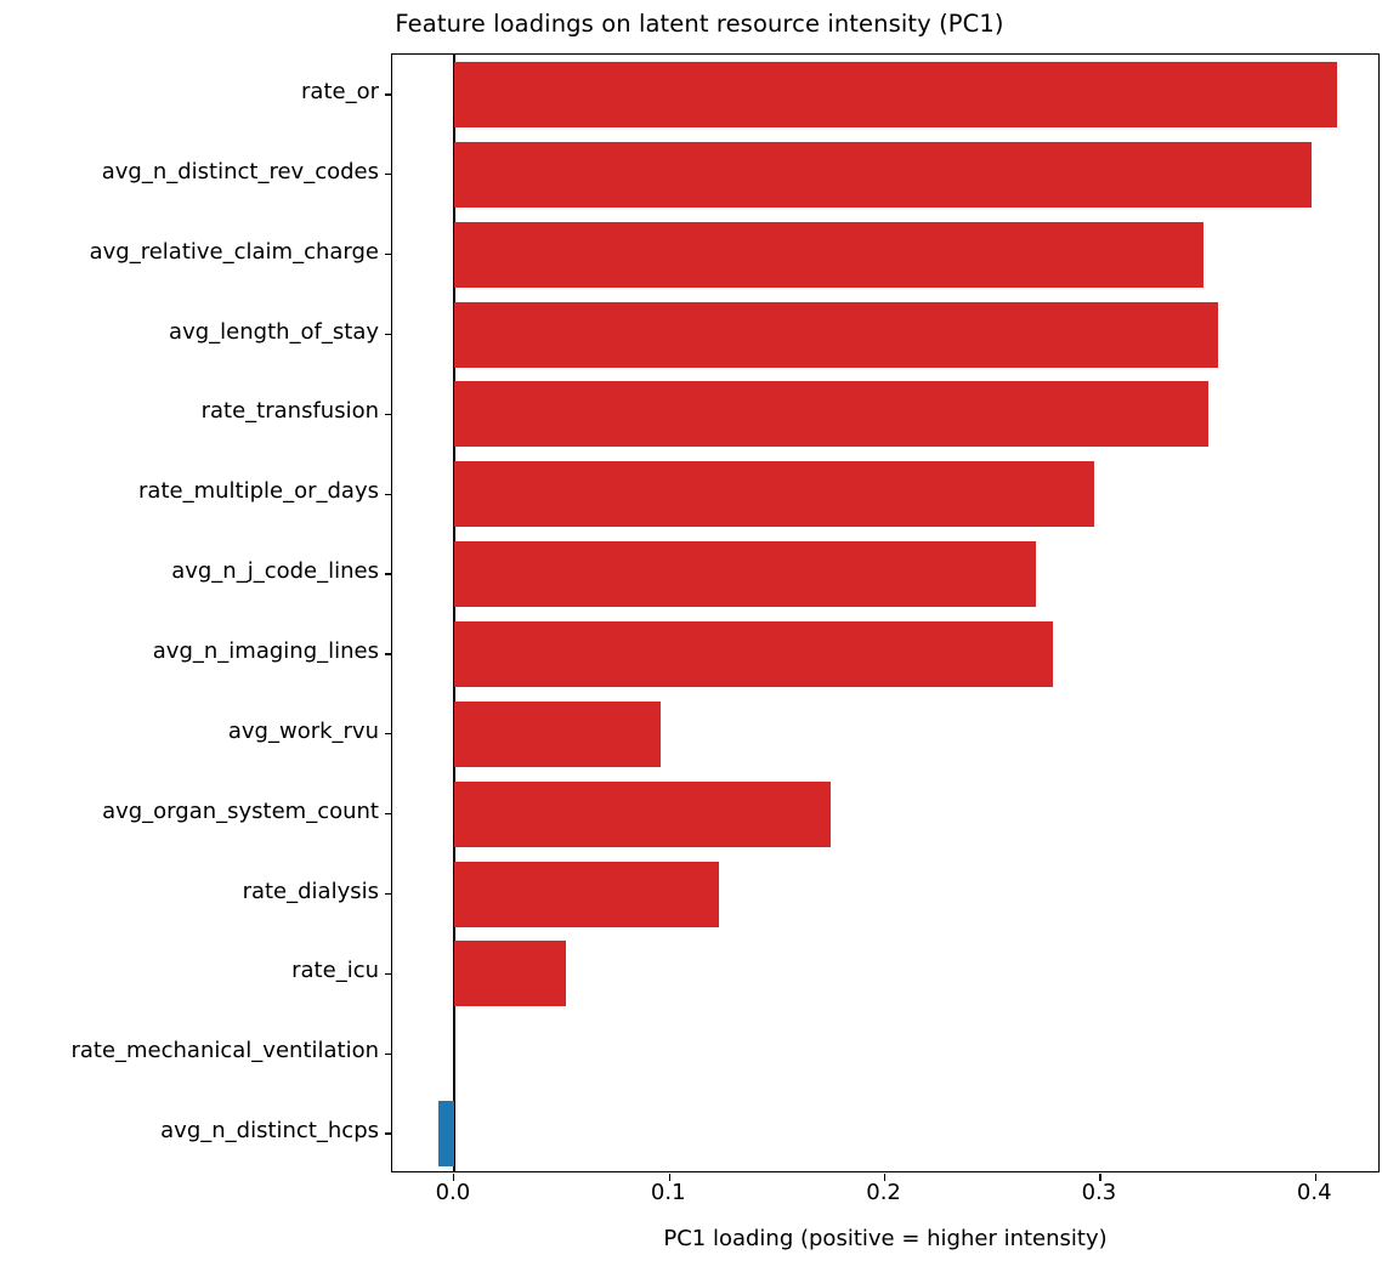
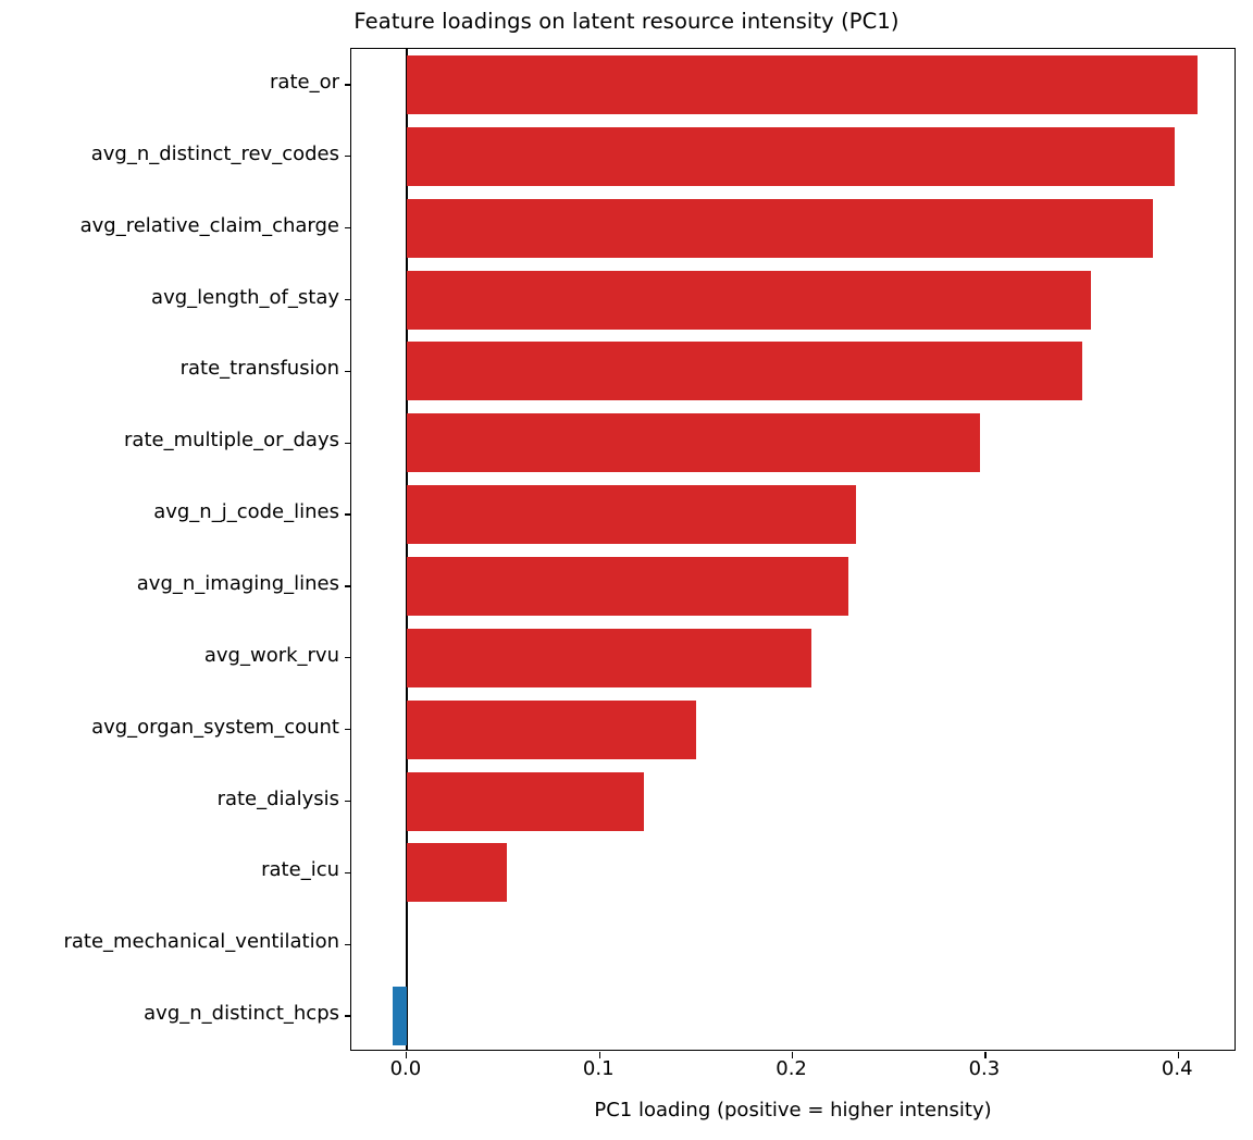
avg_relative_claim_charge: 0.348 -> 0.387
avg_n_j_code_lines: 0.270 -> 0.233
avg_n_imaging_lines: 0.278 -> 0.229
avg_work_rvu: 0.096 -> 0.210
avg_organ_system_count: 0.175 -> 0.150
